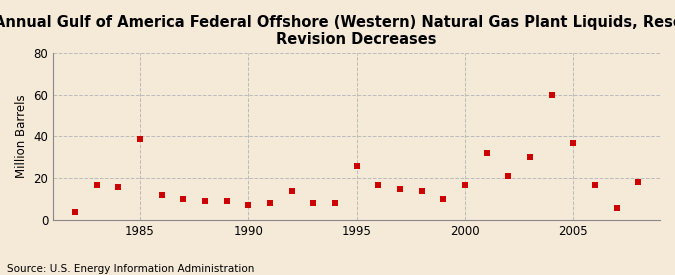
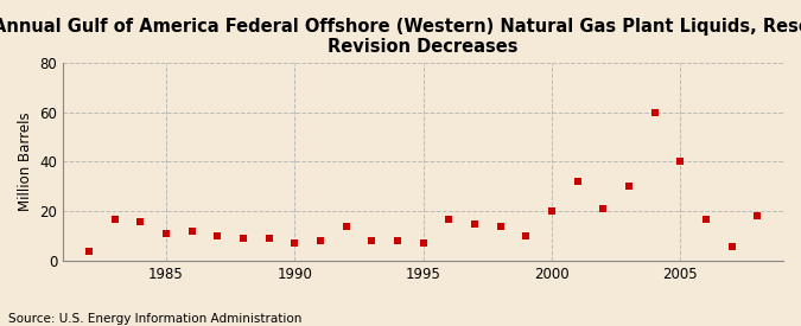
1985: 39 -> 11
1995: 26 -> 7
2000: 17 -> 20
2005: 37 -> 40
